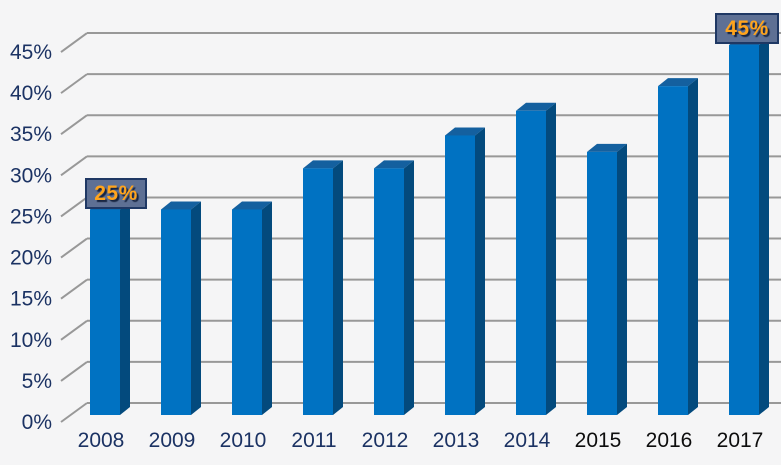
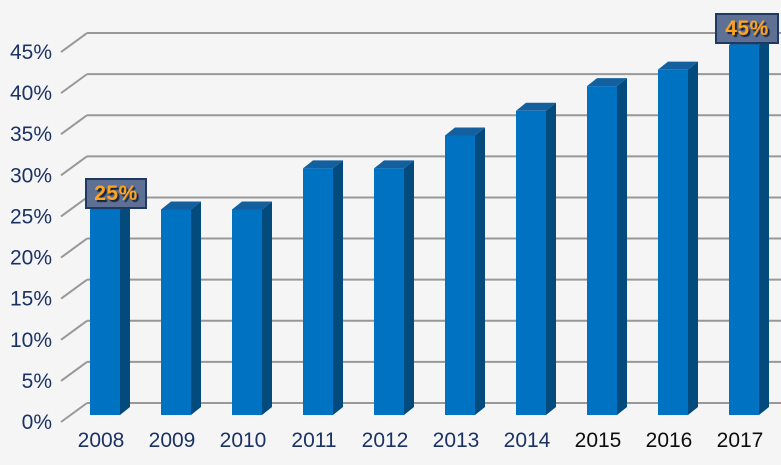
2015: 32% -> 40%
2016: 40% -> 42%
